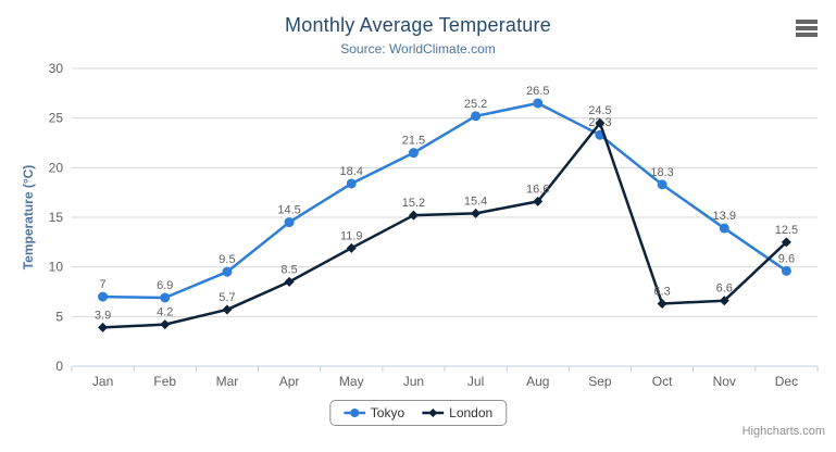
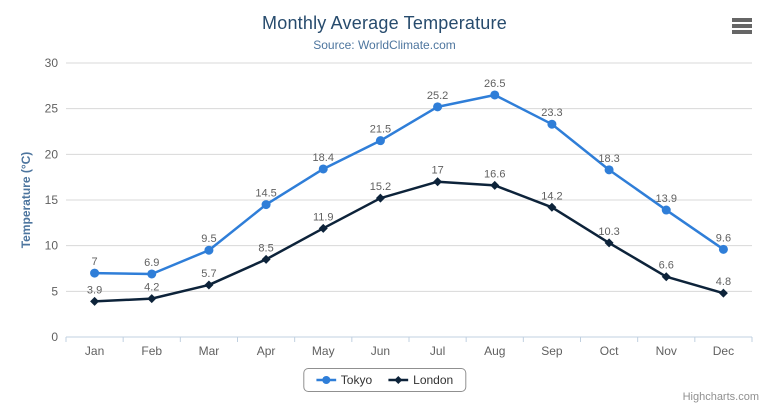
London/Jul: 15.4 -> 17
London/Sep: 24.5 -> 14.2
London/Oct: 6.3 -> 10.3
London/Dec: 12.5 -> 4.8
